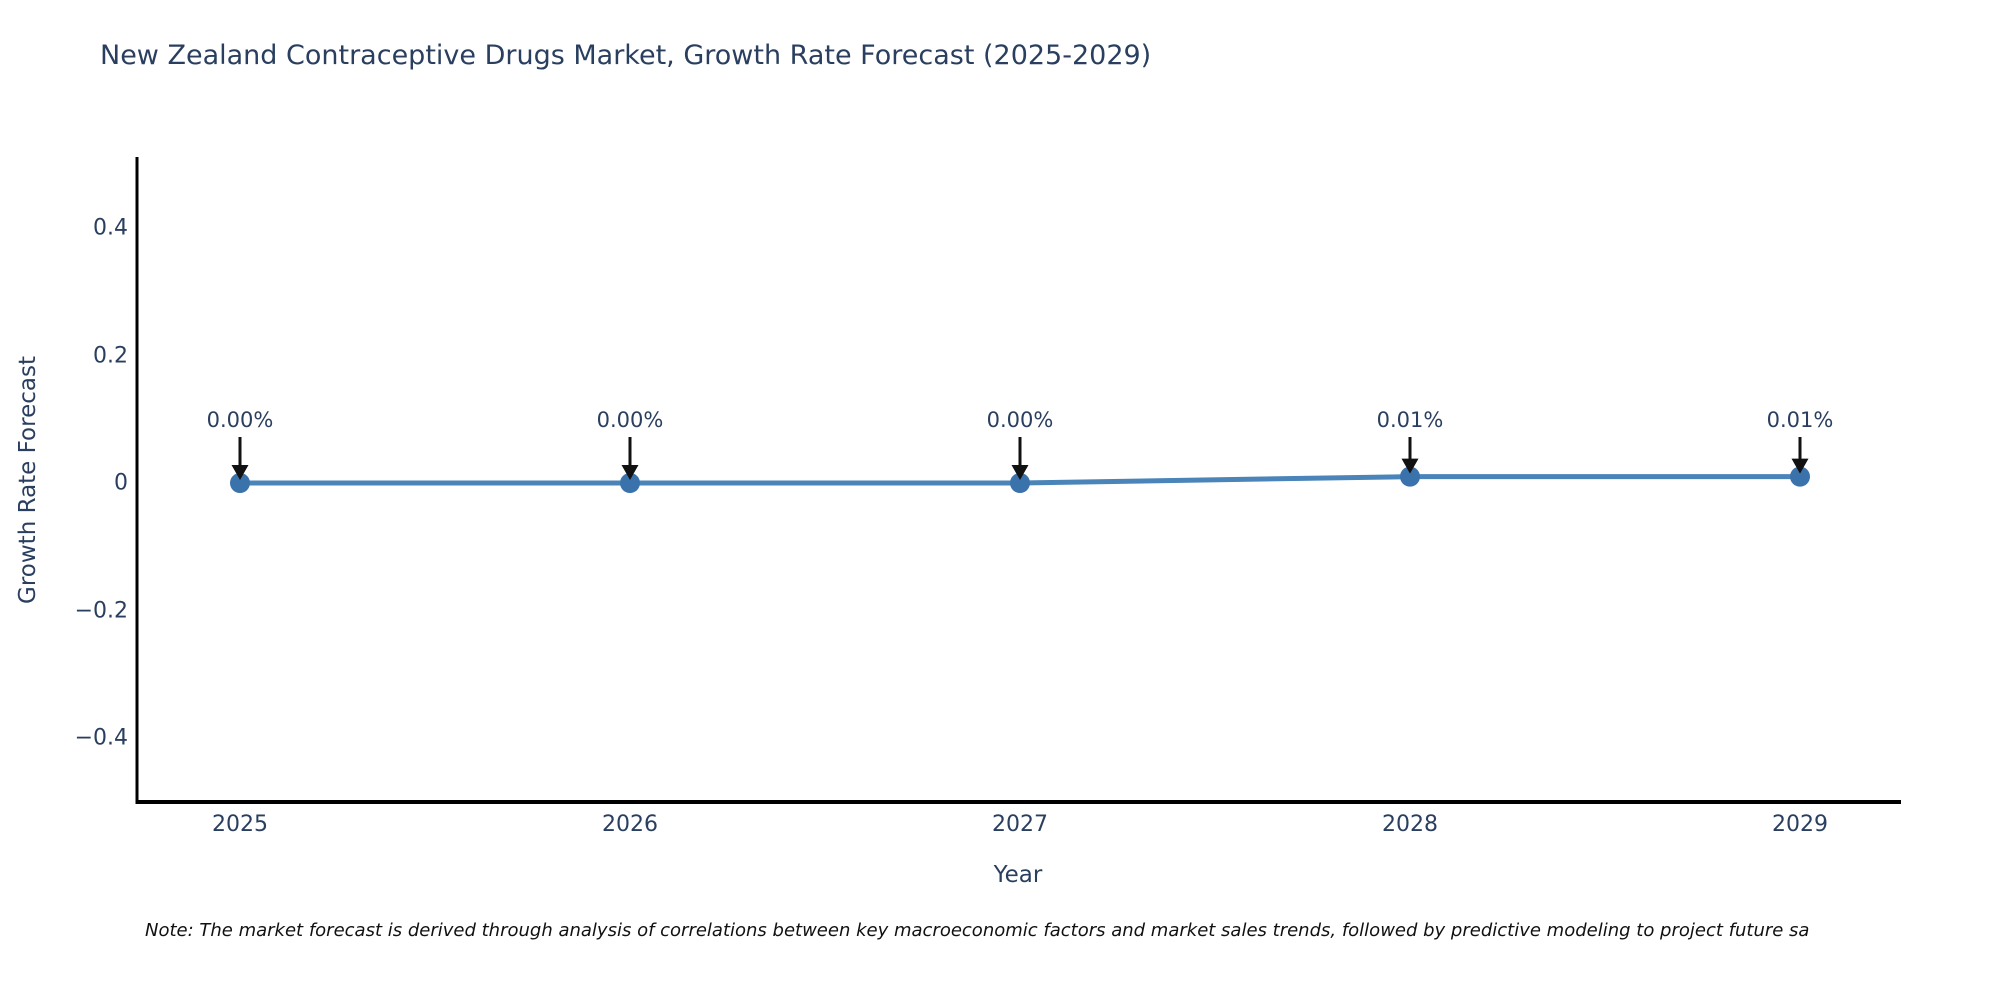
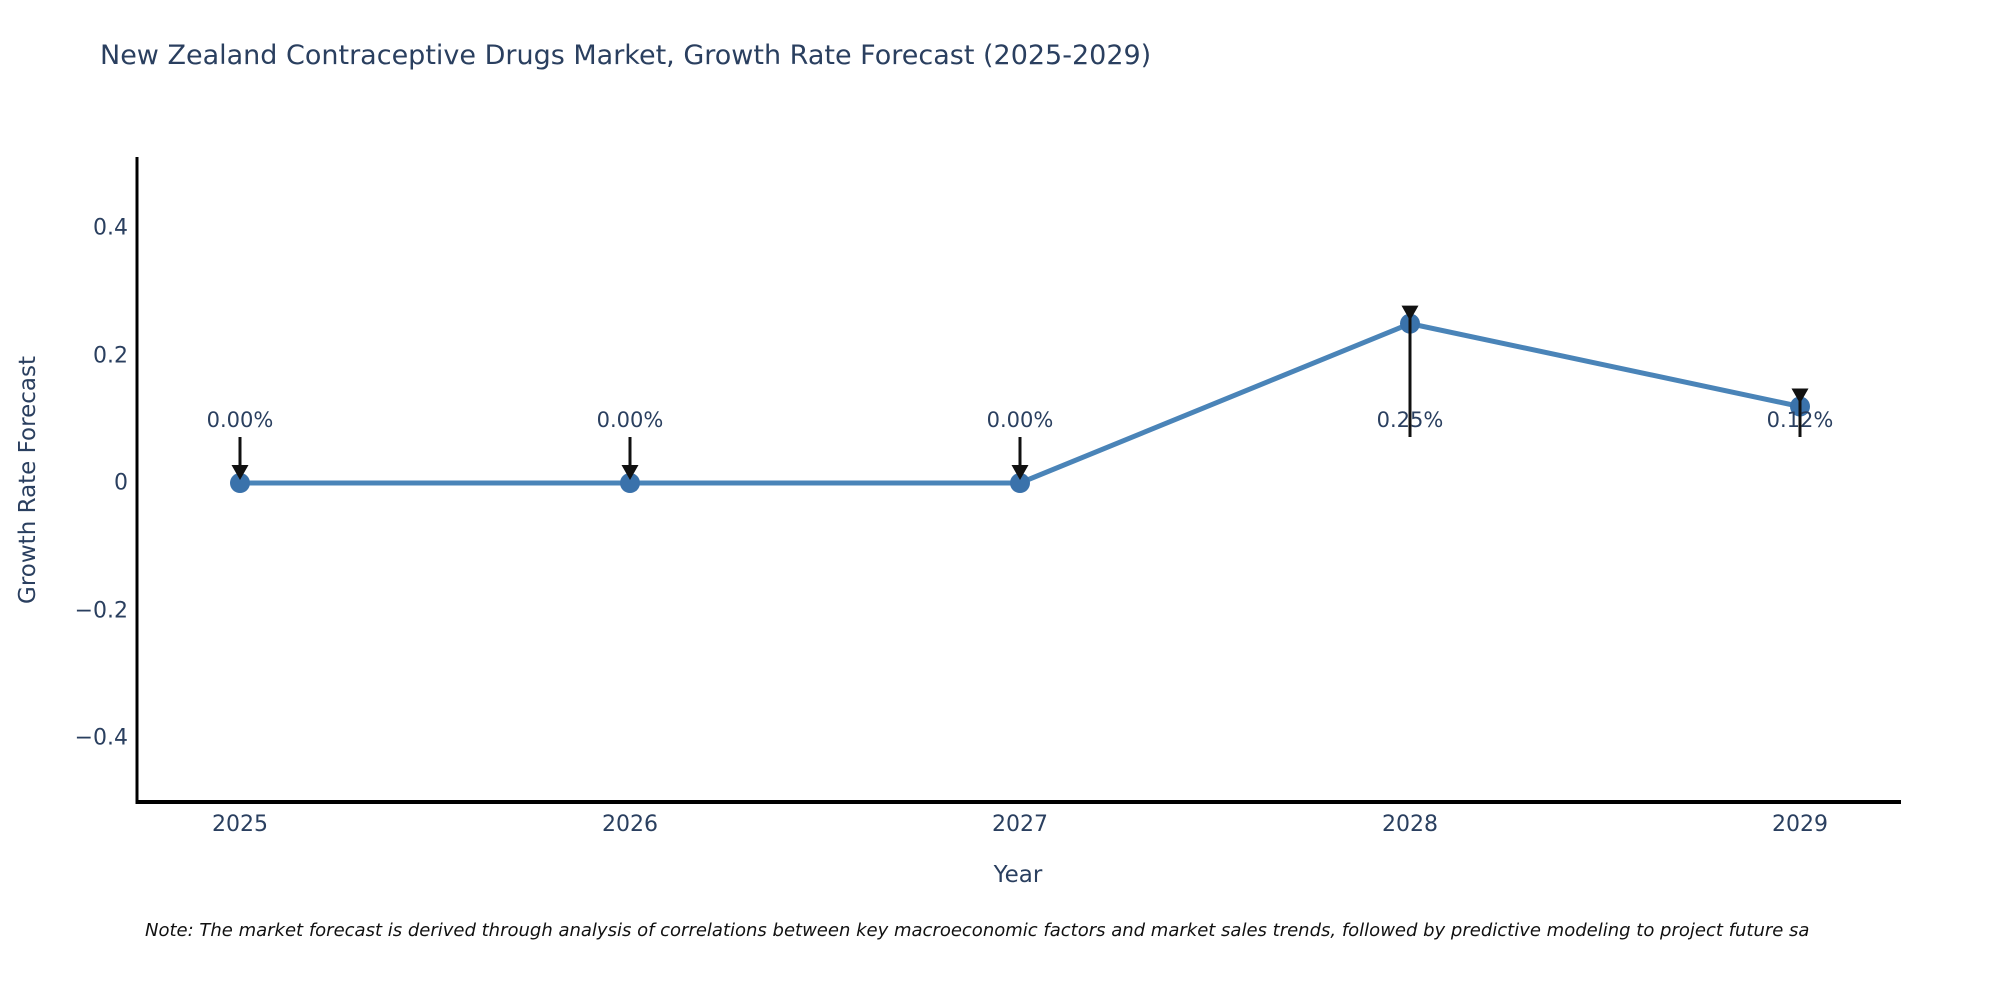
2028: 0.01% -> 0.25%
2029: 0.01% -> 0.12%
